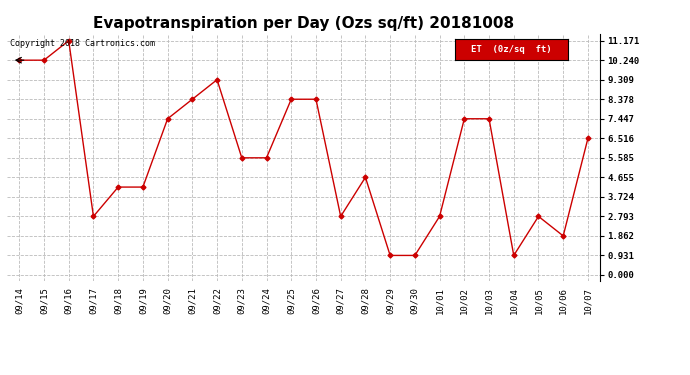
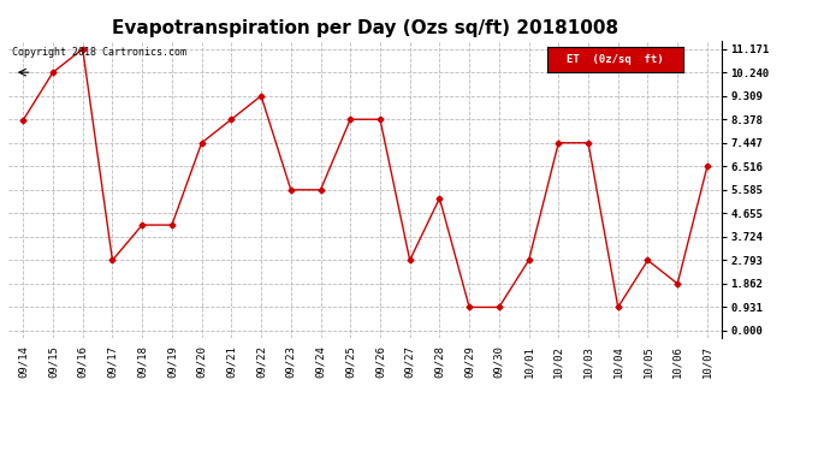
09/14: 10.24 -> 8.35
09/28: 4.66 -> 5.25
